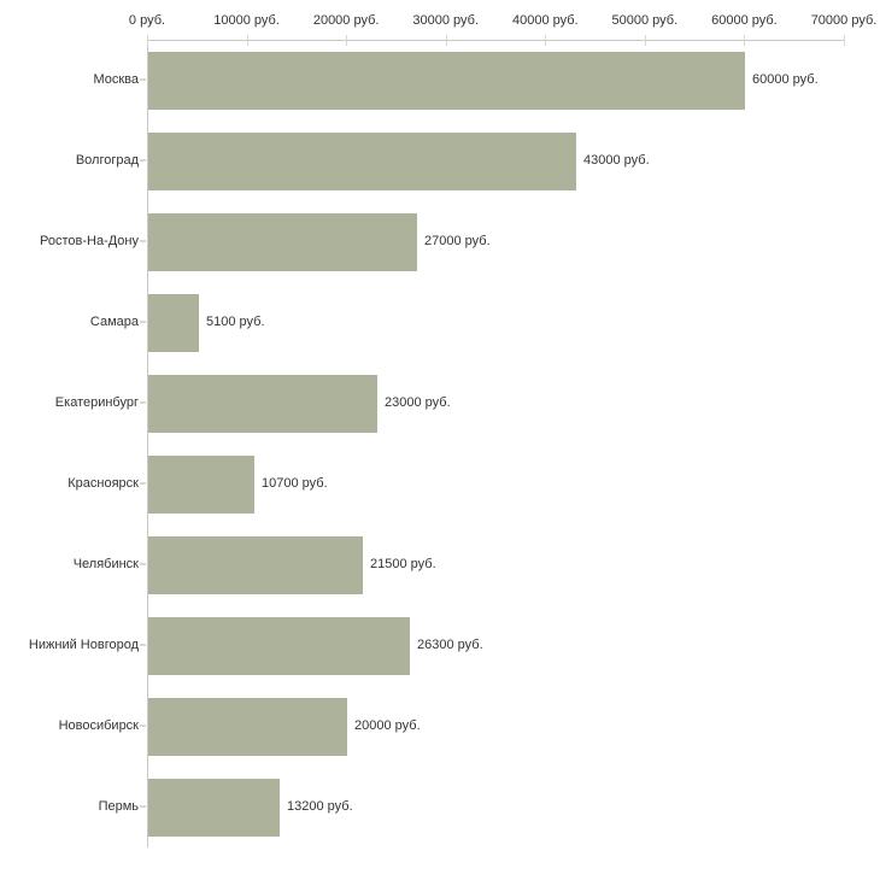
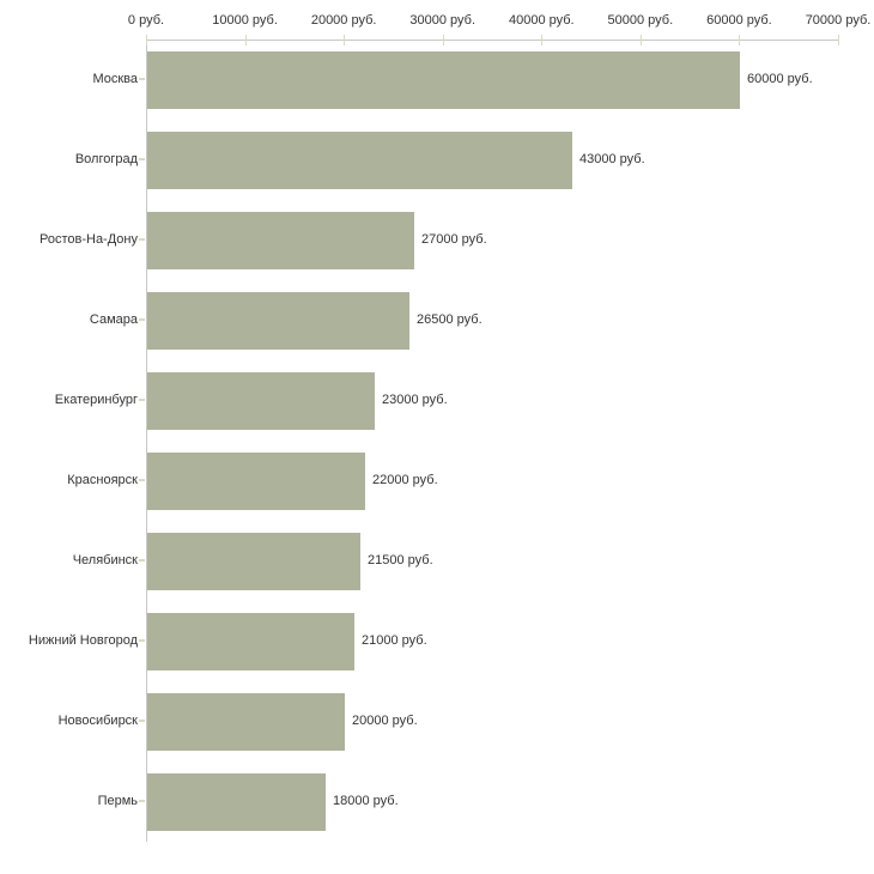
Самара: 5100 -> 26500
Красноярск: 10700 -> 22000
Нижний Новгород: 26300 -> 21000
Пермь: 13200 -> 18000
